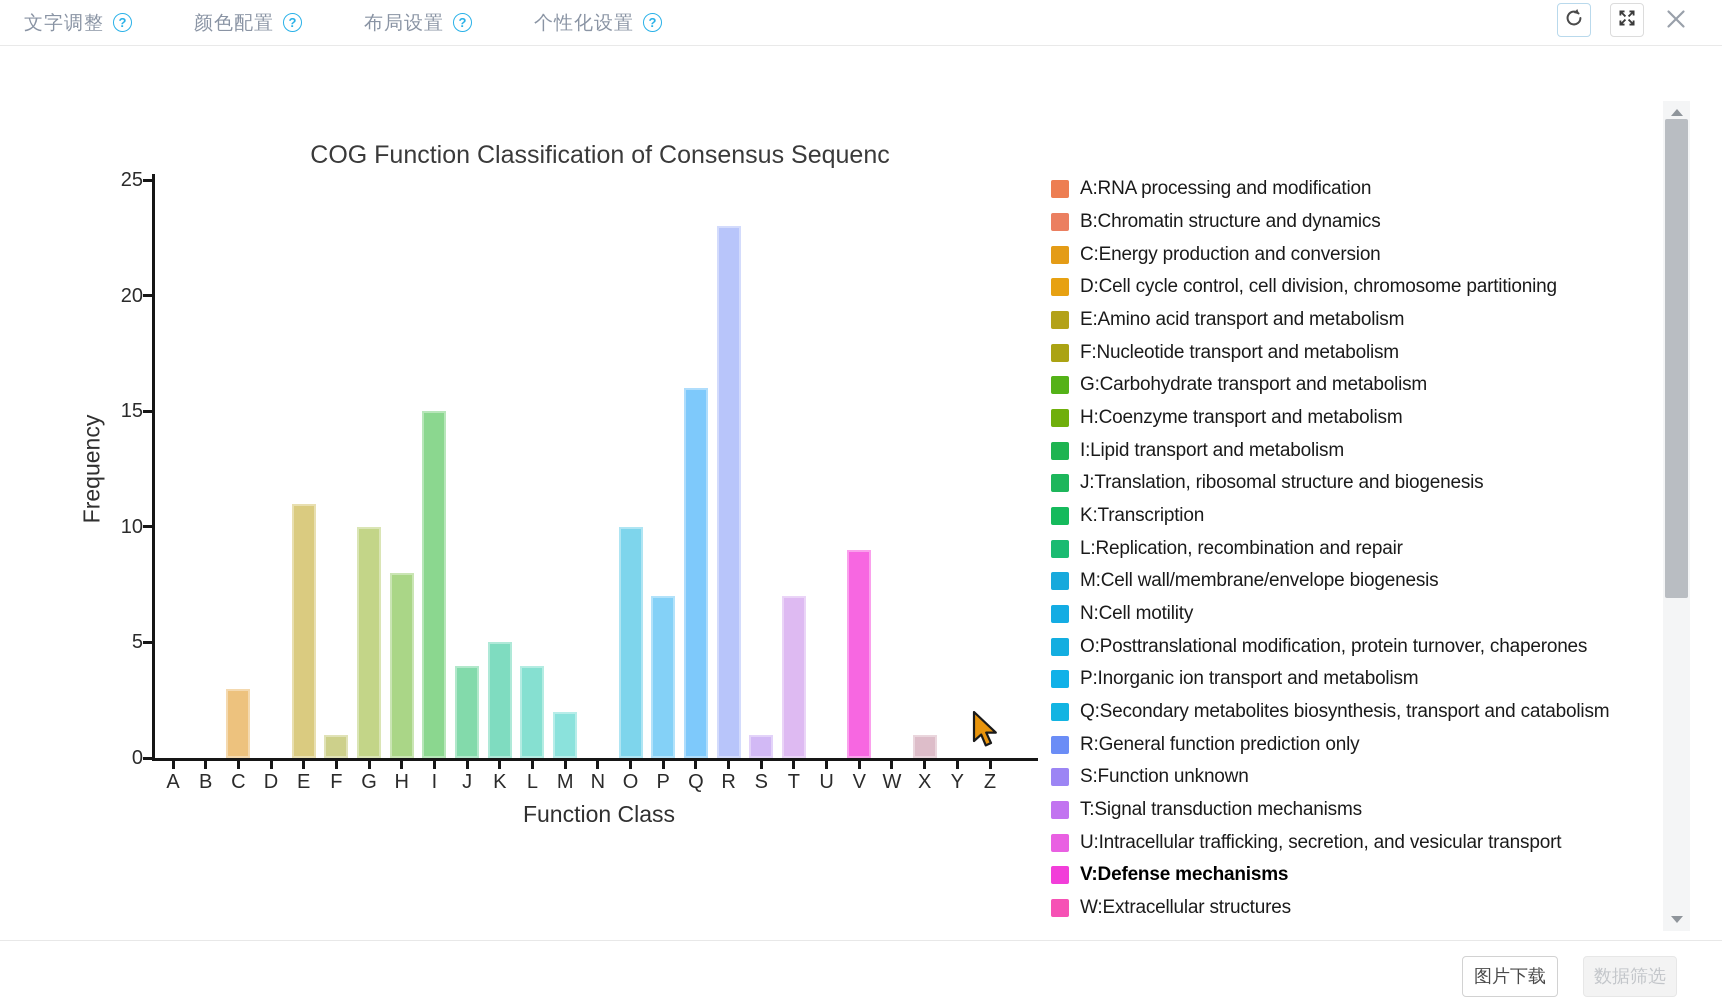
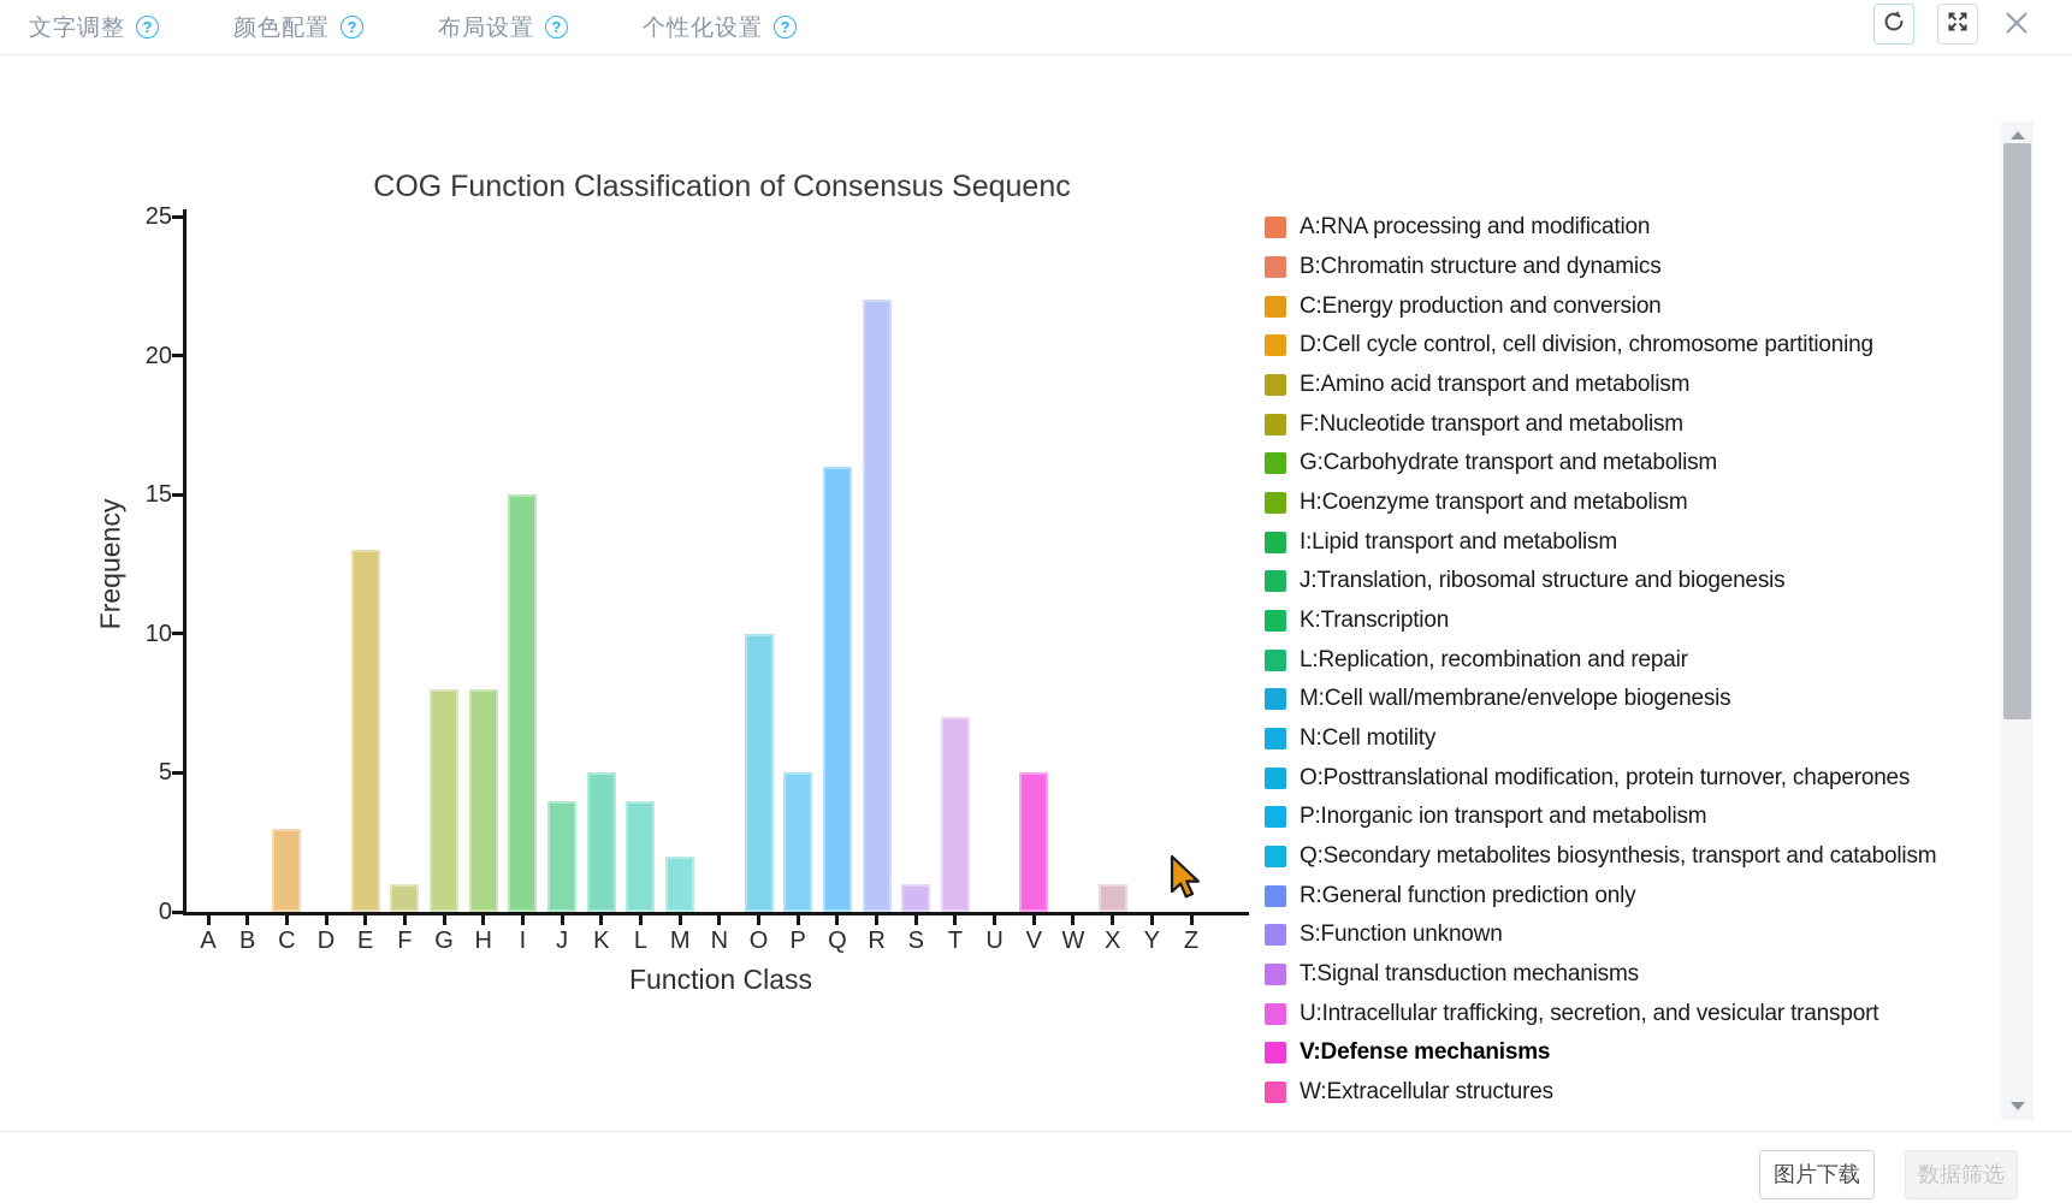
E: 11 -> 13
G: 10 -> 8
P: 7 -> 5
R: 23 -> 22
V: 9 -> 5
